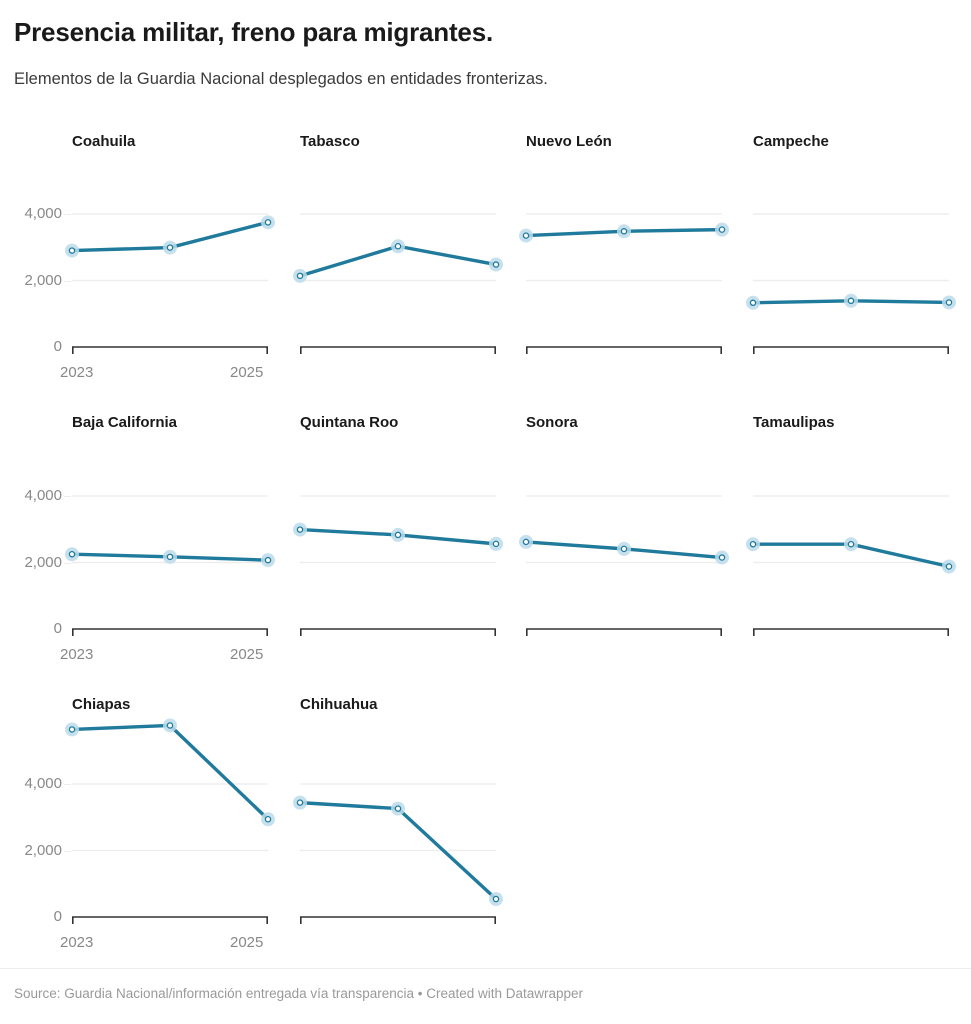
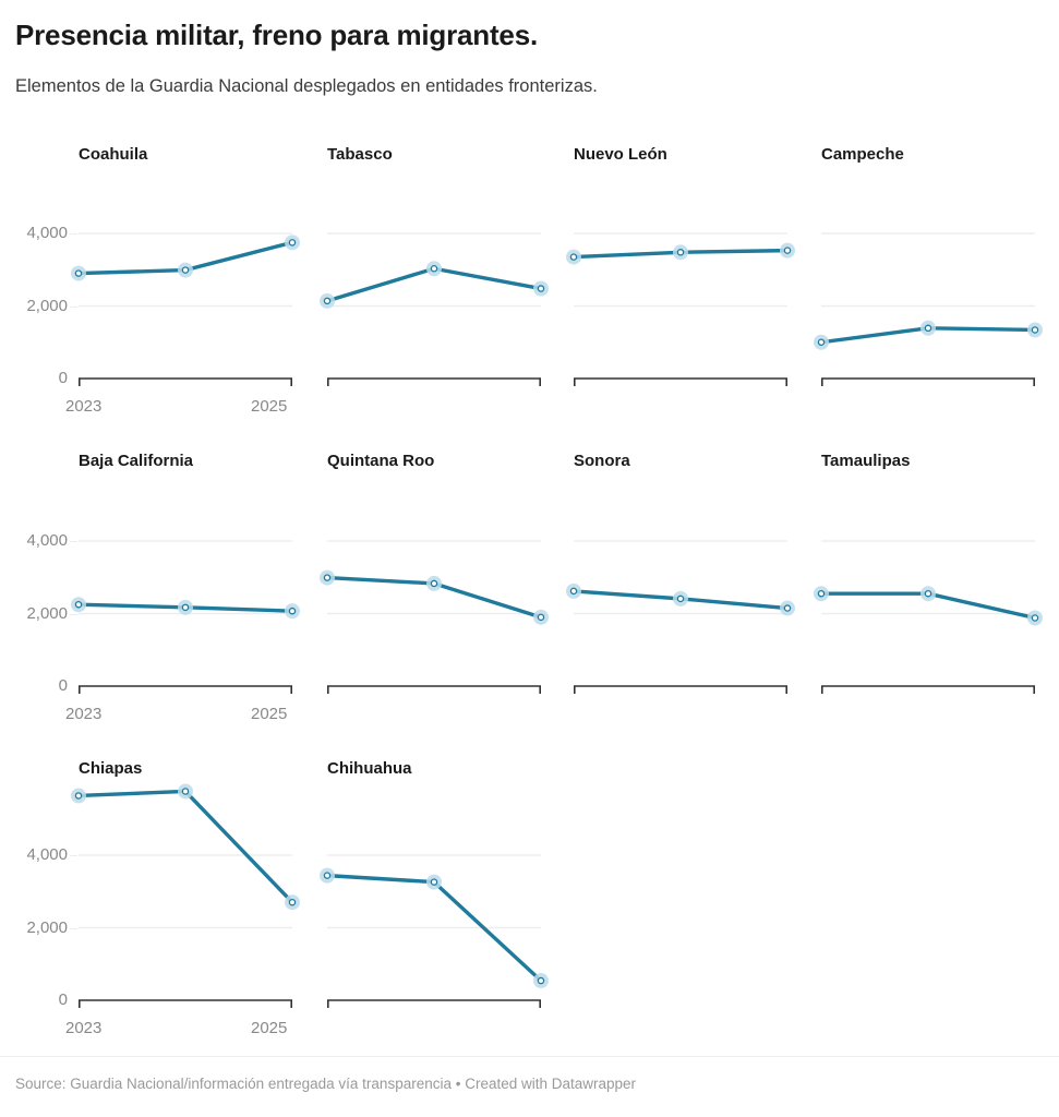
Campeche/2023: 1300 -> 1000
Quintana Roo/2025: 2600 -> 1900
Chiapas/2025: 2900 -> 2700
